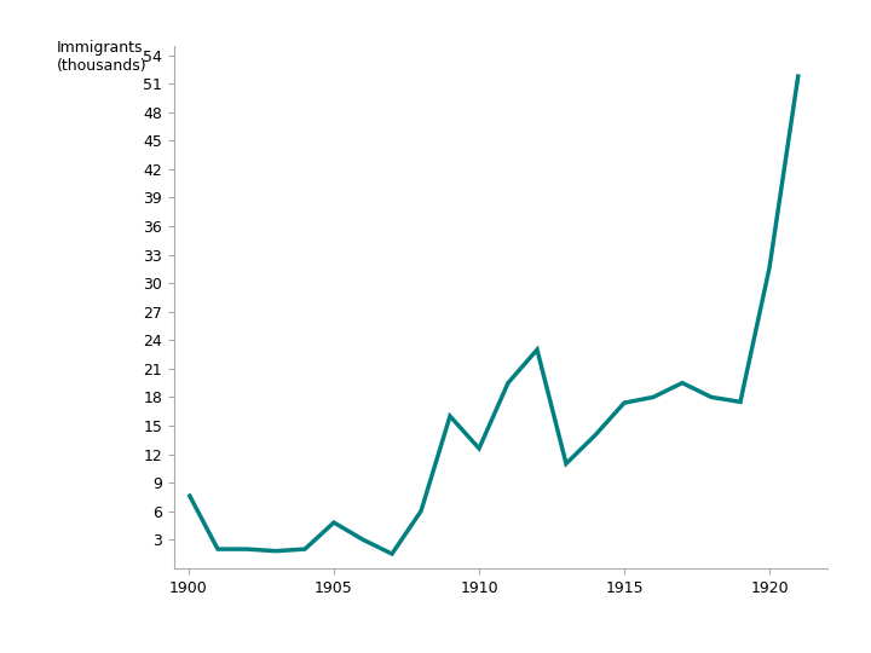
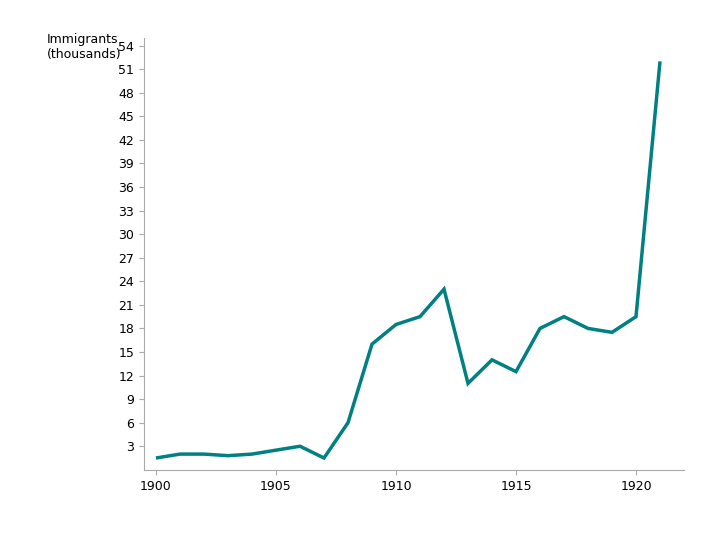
1900: 7.8 -> 1.5
1905: 4.8 -> 2.5
1910: 12.6 -> 18.5
1915: 17.4 -> 12.5
1920: 31.6 -> 19.5
